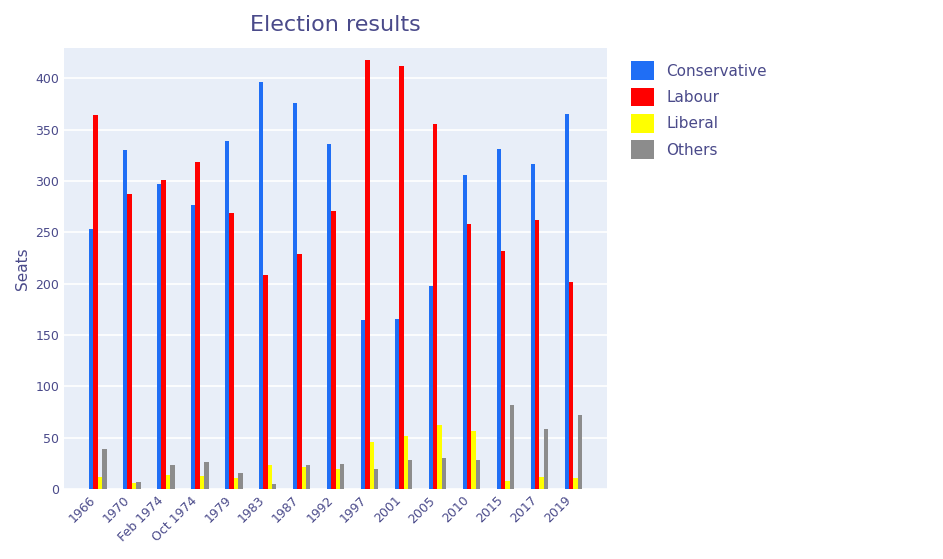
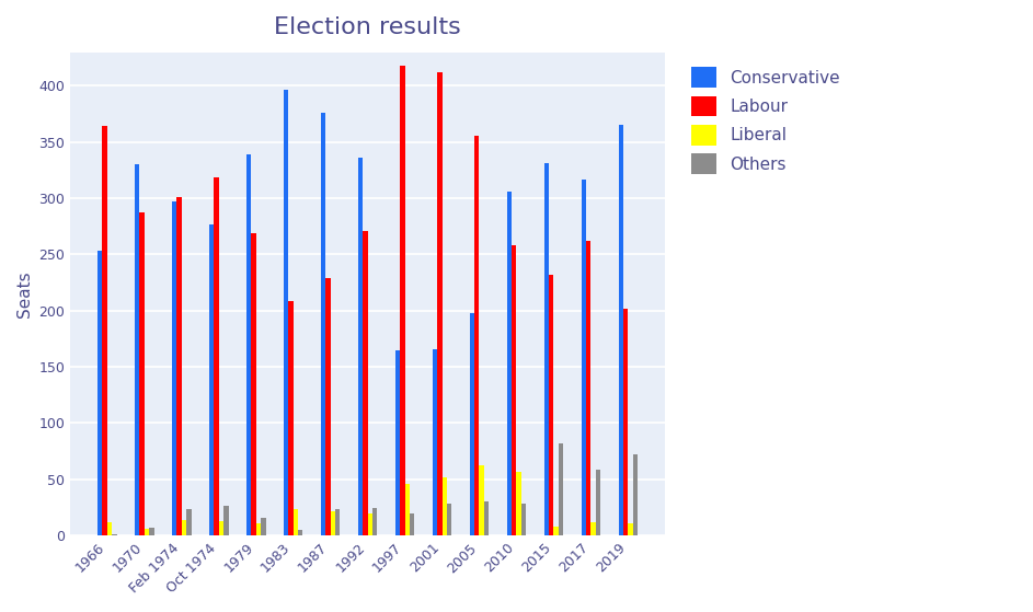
Others/1966: 39 -> 1
